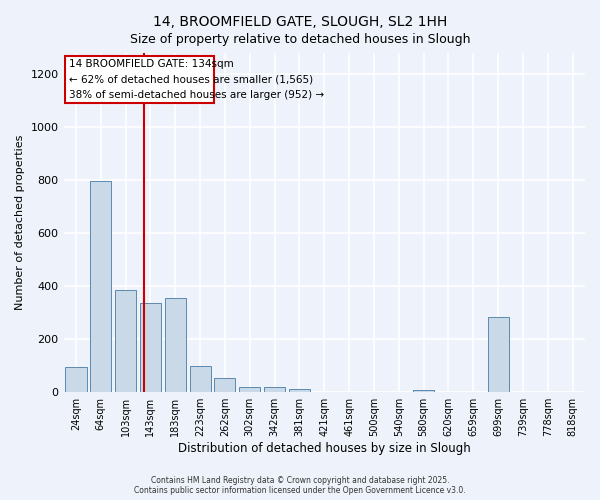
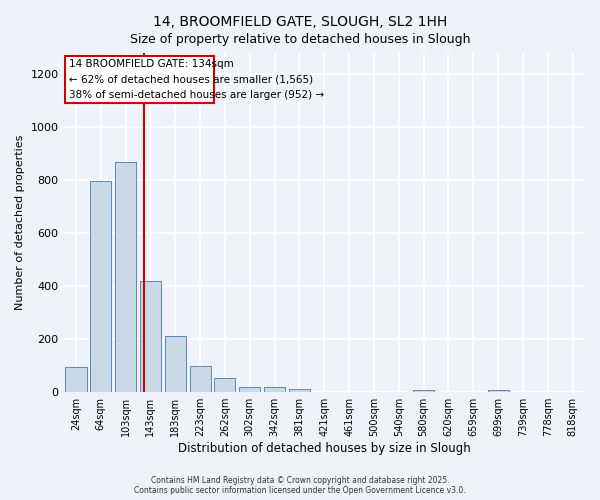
103sqm: 385 -> 868
143sqm: 335 -> 420
183sqm: 355 -> 210
699sqm: 285 -> 7
